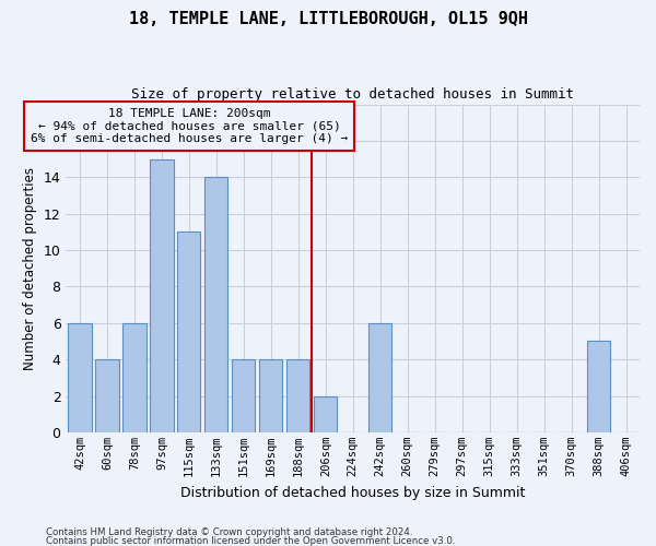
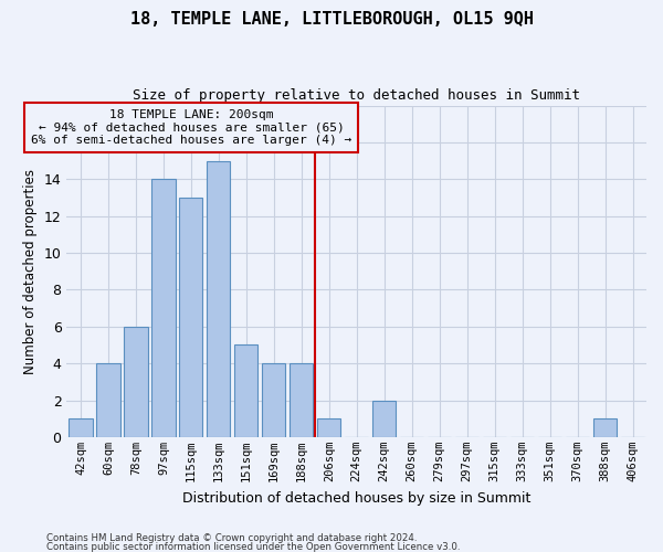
42sqm: 6 -> 1
97sqm: 15 -> 14
115sqm: 11 -> 13
133sqm: 14 -> 15
151sqm: 4 -> 5
206sqm: 2 -> 1
242sqm: 6 -> 2
388sqm: 5 -> 1
